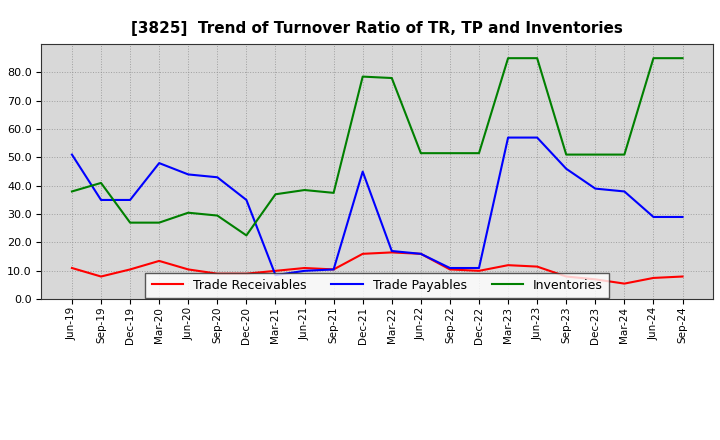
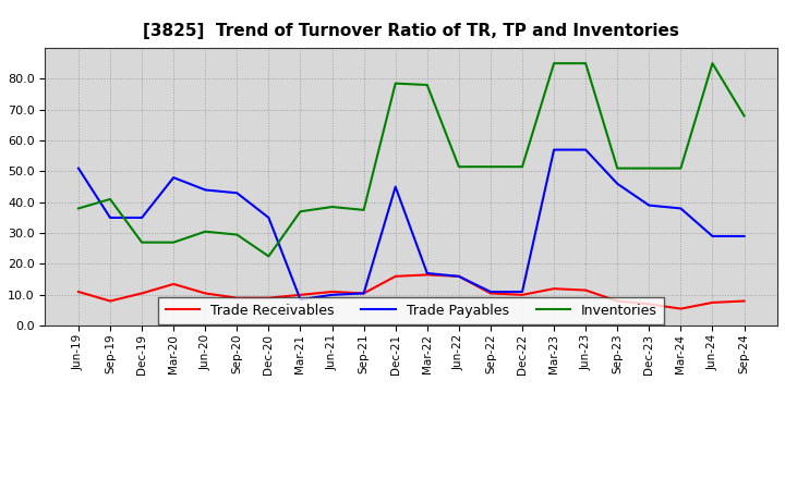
Inventories/Sep-24: 85.0 -> 68.0
